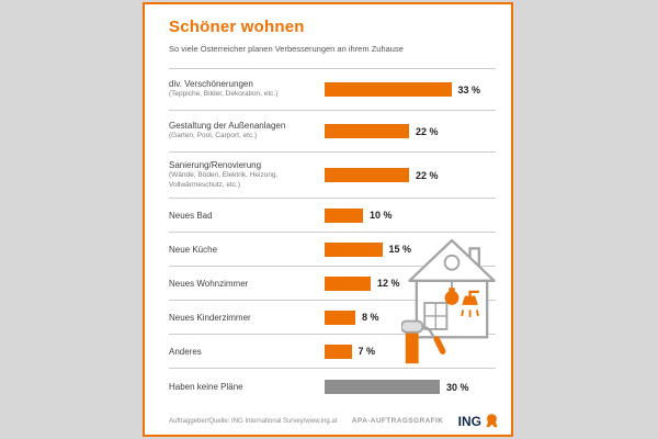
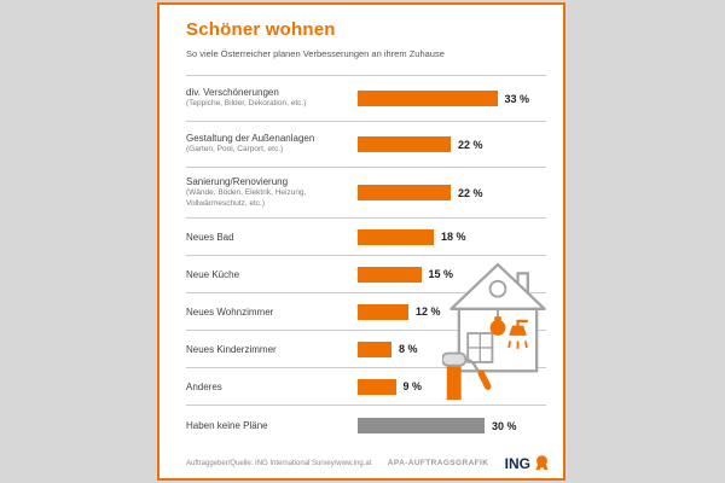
Neues Bad: 10 -> 18
Anderes: 7 -> 9
